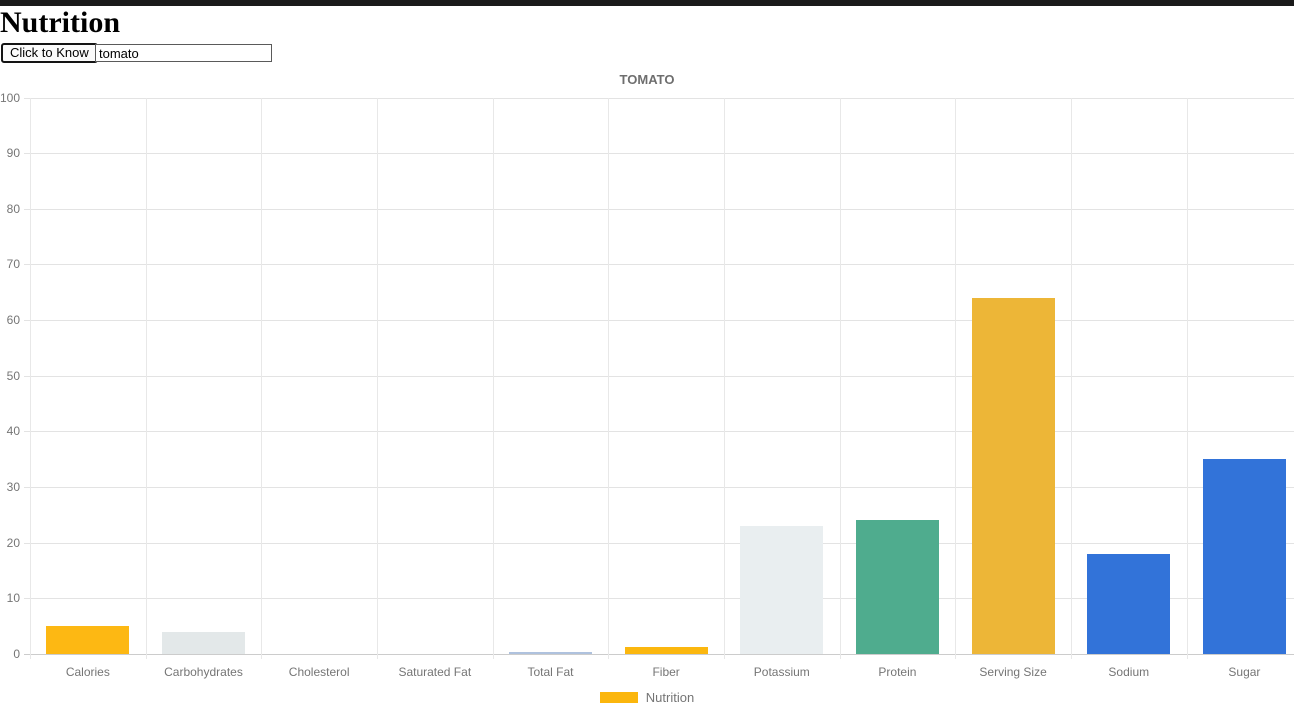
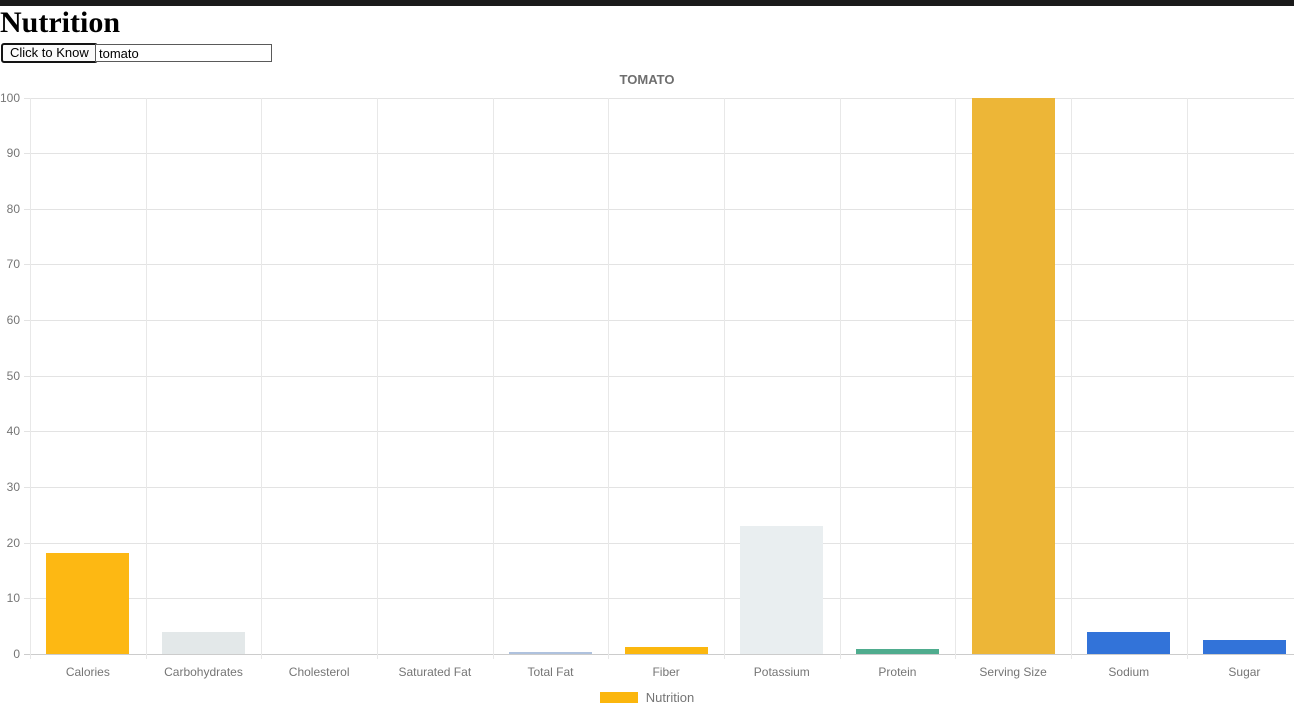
Calories: 5 -> 18
Protein: 24 -> 1
Serving Size: 64 -> 100
Sodium: 18 -> 4
Sugar: 35 -> 3
